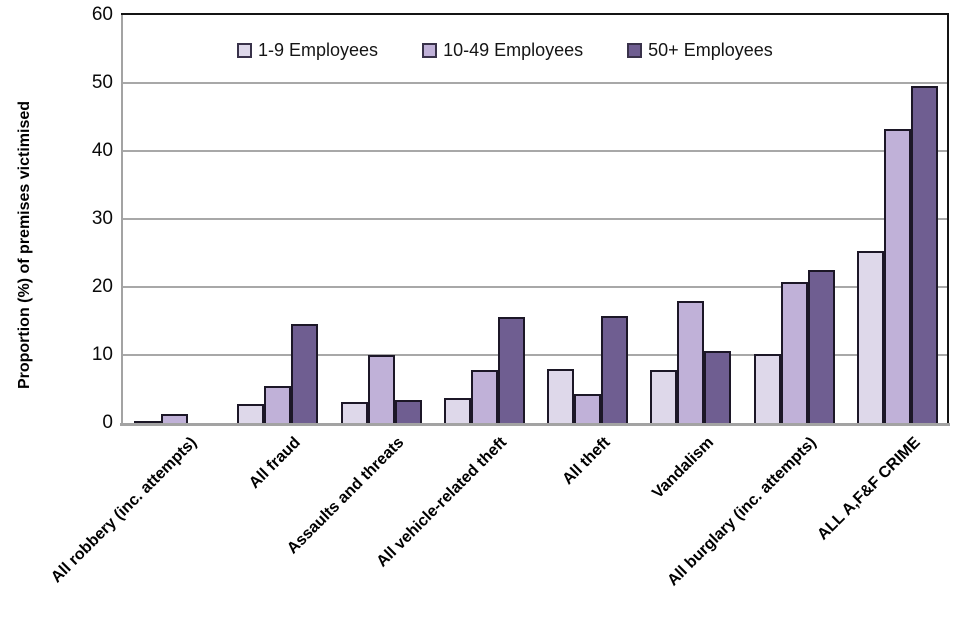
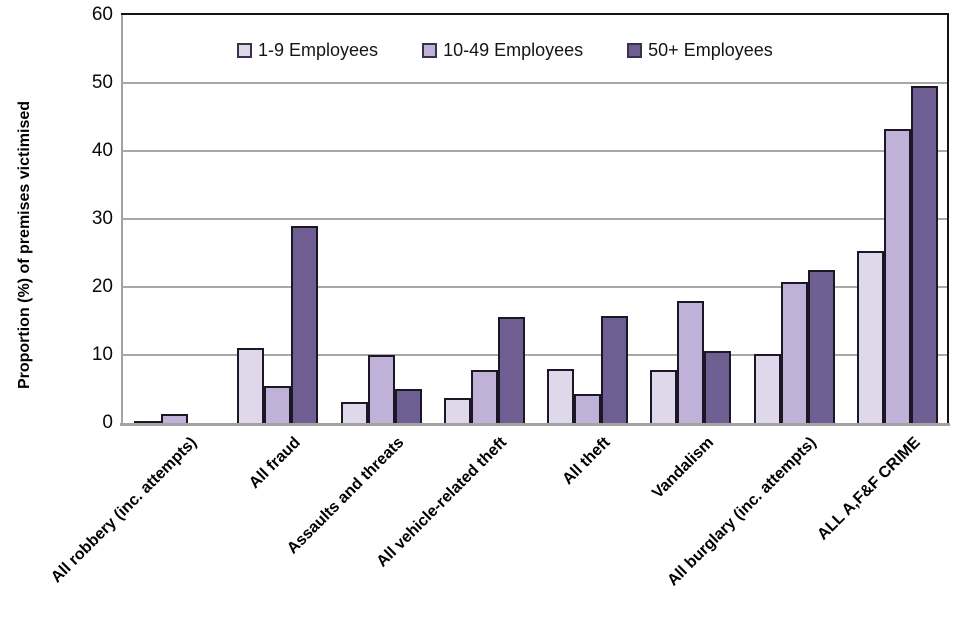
1-9 Employees/All fraud: 3 -> 11
50+ Employees/All fraud: 14 -> 29
50+ Employees/Assaults and threats: 3 -> 5
